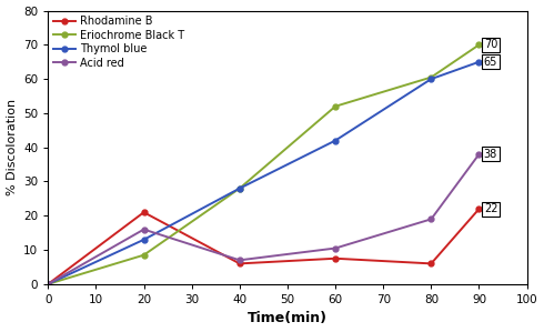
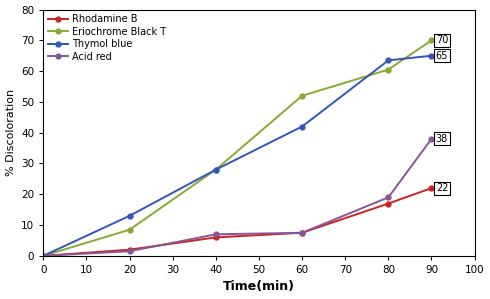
Rhodamine B/20: 21.0 -> 2.0
Acid red/20: 16.0 -> 1.5
Acid red/60: 10.5 -> 7.5
Rhodamine B/80: 6.0 -> 17.0
Thymol blue/80: 60.0 -> 63.5
